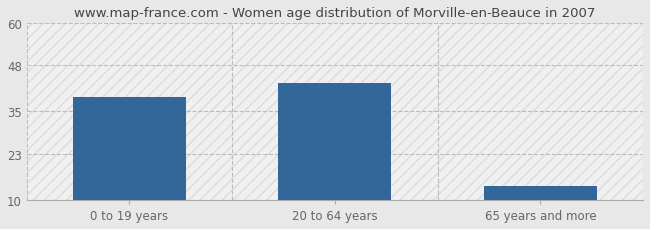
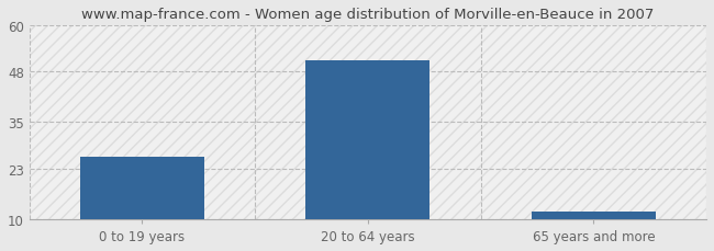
0 to 19 years: 39 -> 26
20 to 64 years: 43 -> 51
65 years and more: 14 -> 12
